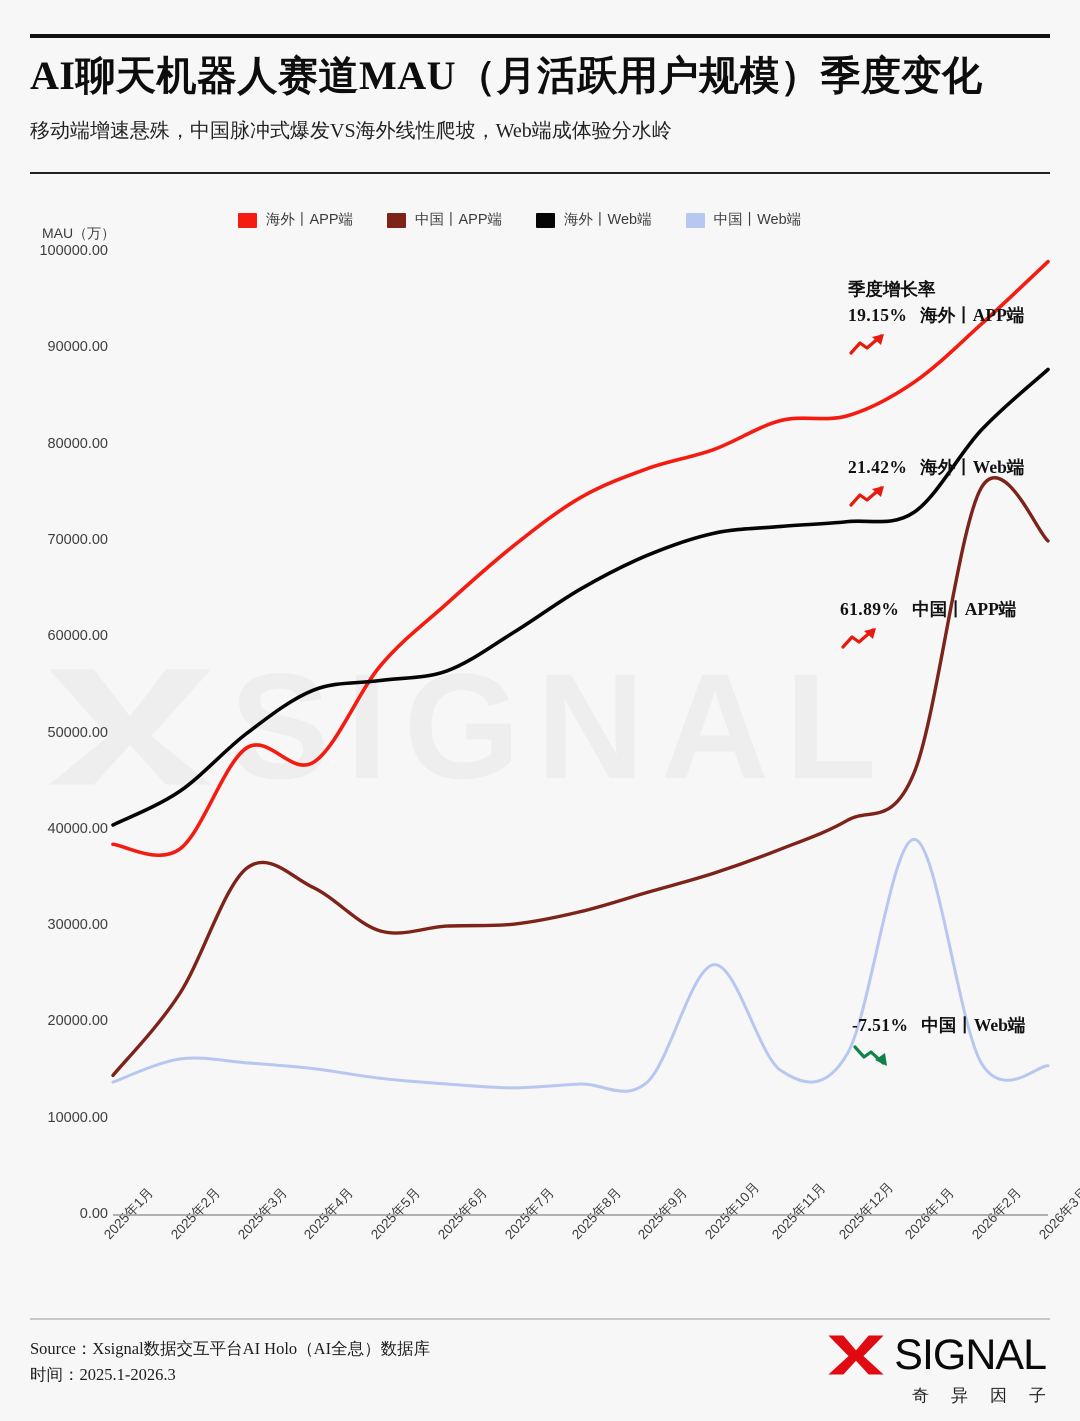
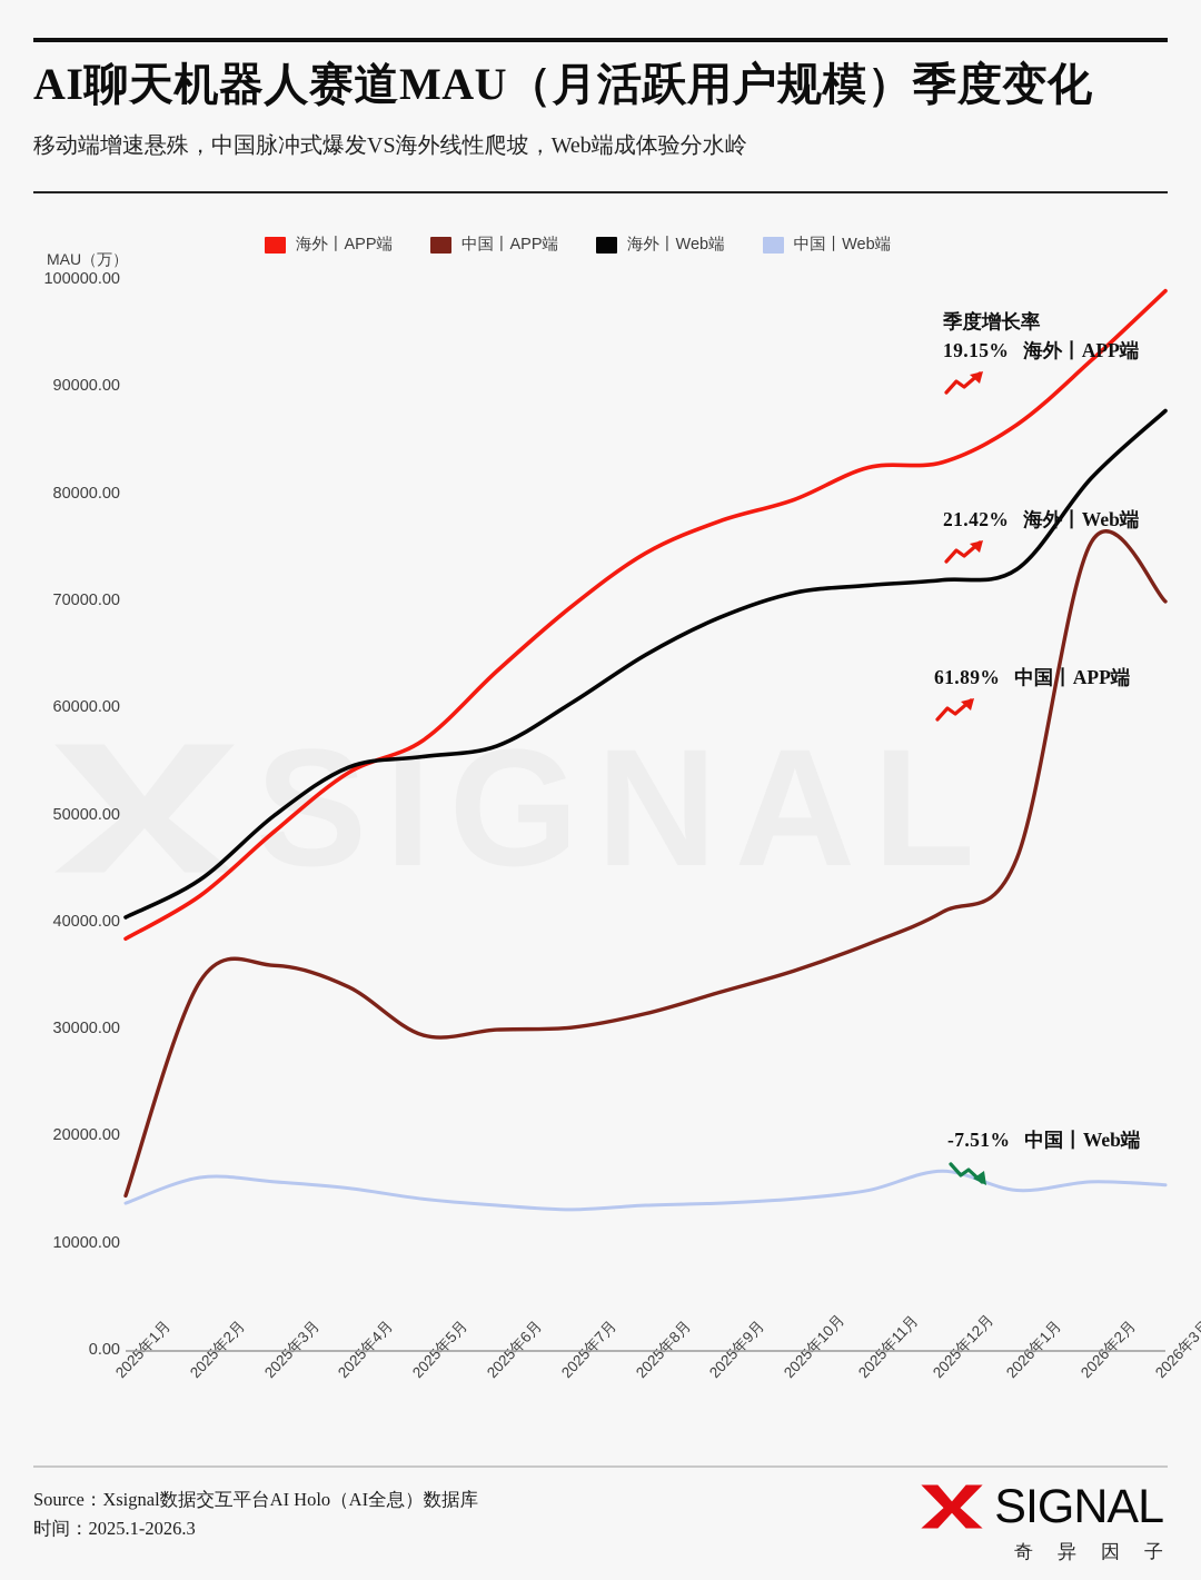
海外丨APP端/2025年2月: 38000 -> 42000
中国丨APP端/2025年2月: 23000 -> 34000
海外丨APP端/2025年4月: 47000 -> 54000
中国丨Web端/2025年10月: 26000 -> 14000
中国丨Web端/2026年1月: 39000 -> 15000
